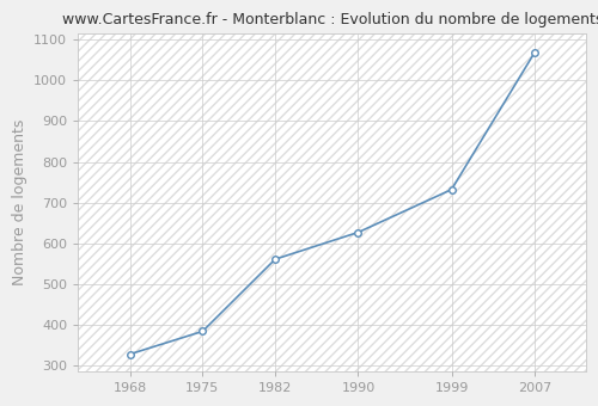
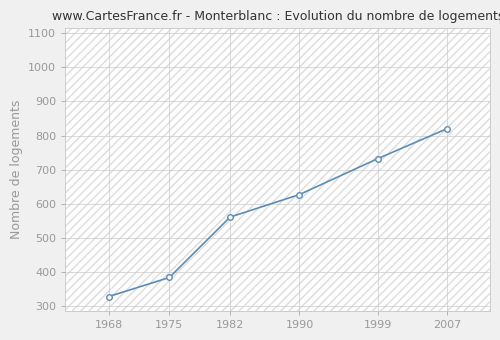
2007: 1068 -> 820
